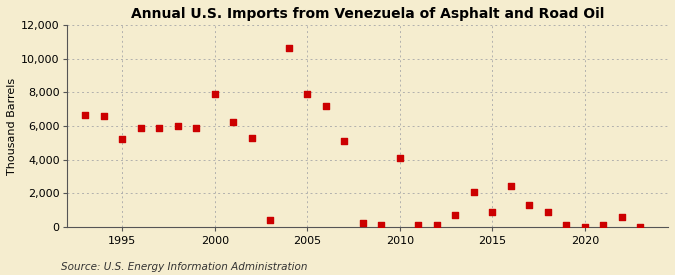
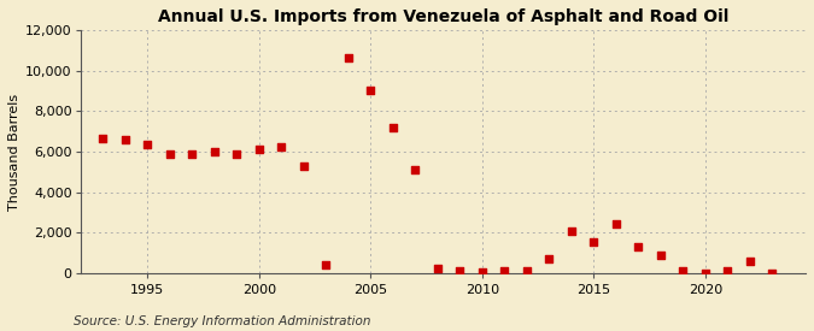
1995: 5,200 -> 6,400
2000: 7,900 -> 6,100
2005: 7,900 -> 9,000
2010: 4,100 -> 0
2015: 900 -> 1,600
